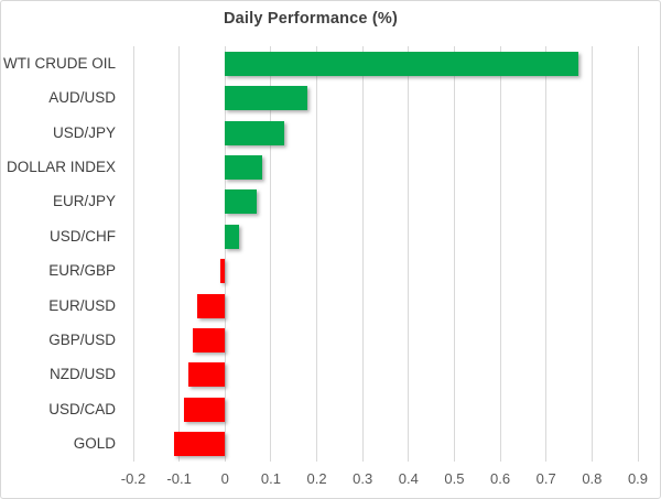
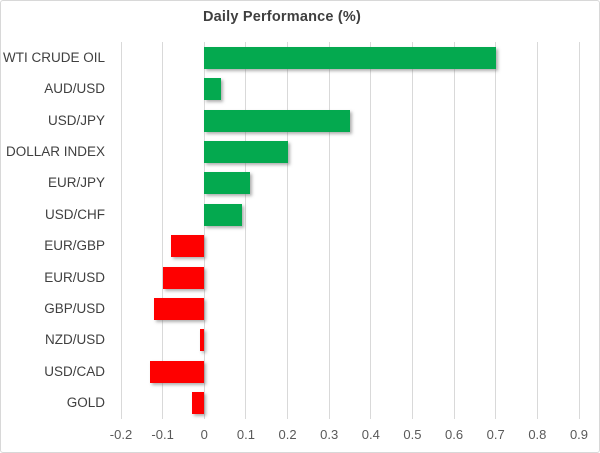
WTI CRUDE OIL: 0.77 -> 0.70
AUD/USD: 0.18 -> 0.04
USD/JPY: 0.13 -> 0.35
DOLLAR INDEX: 0.08 -> 0.20
EUR/JPY: 0.07 -> 0.11
USD/CHF: 0.03 -> 0.09
EUR/GBP: -0.01 -> -0.08
EUR/USD: -0.06 -> -0.10
GBP/USD: -0.07 -> -0.12
NZD/USD: -0.08 -> -0.01
USD/CAD: -0.09 -> -0.13
GOLD: -0.11 -> -0.03
